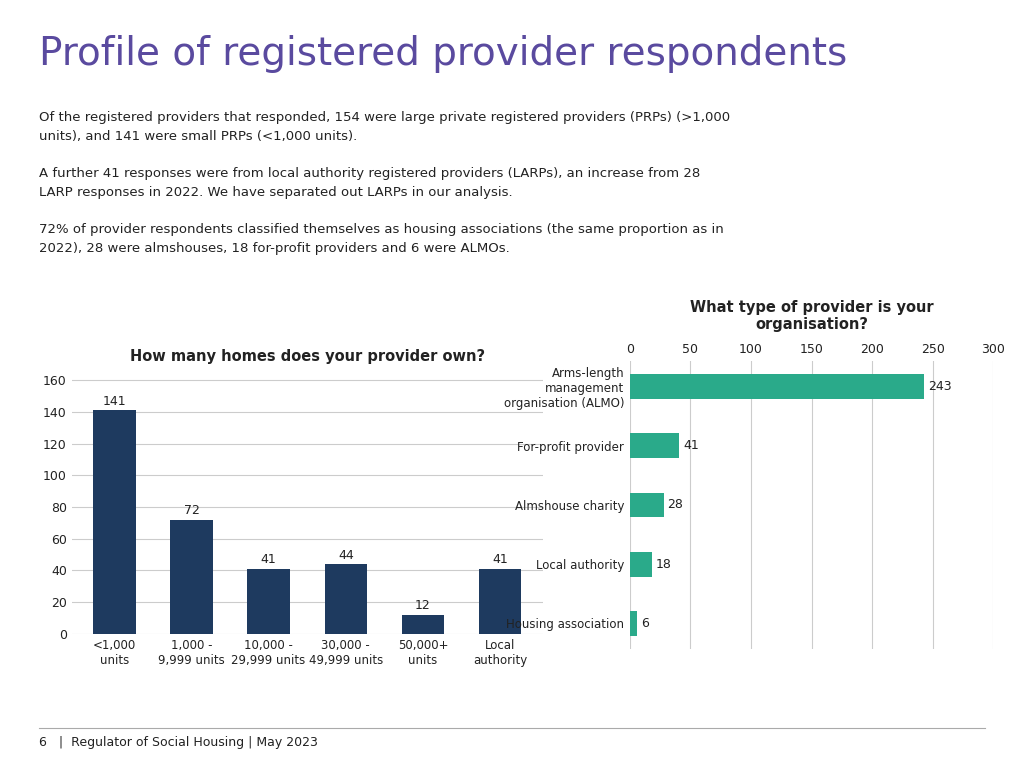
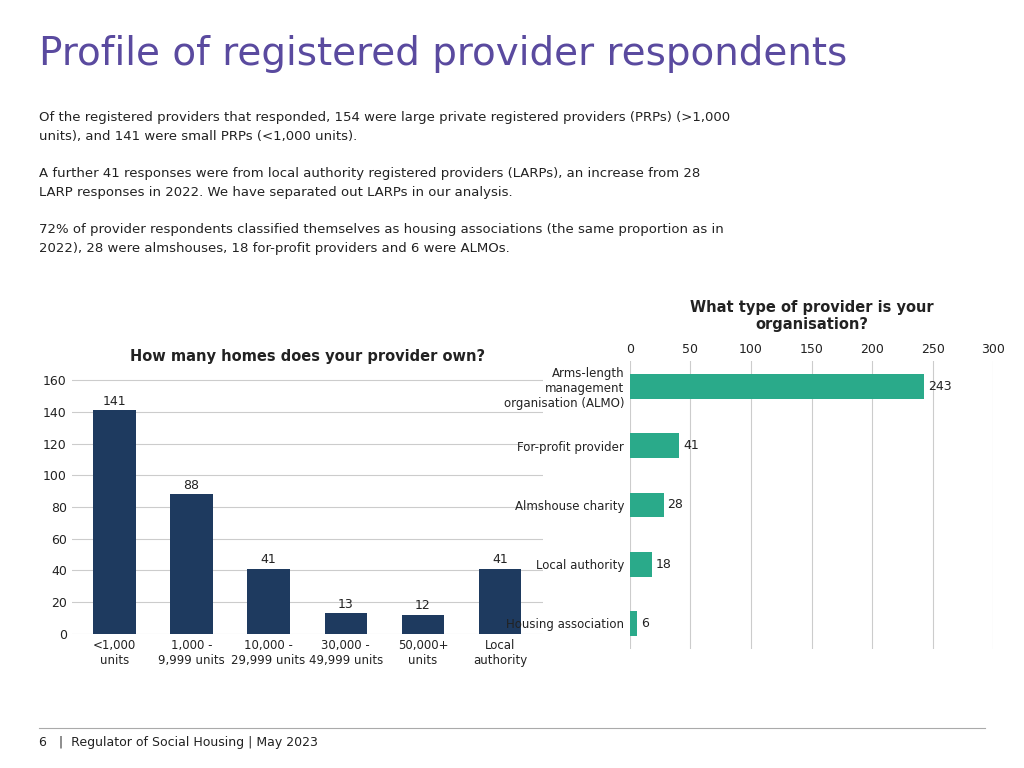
How many homes does your provider own?/1,000 - 9,999 units: 72 -> 88
How many homes does your provider own?/30,000 - 49,999 units: 44 -> 13
